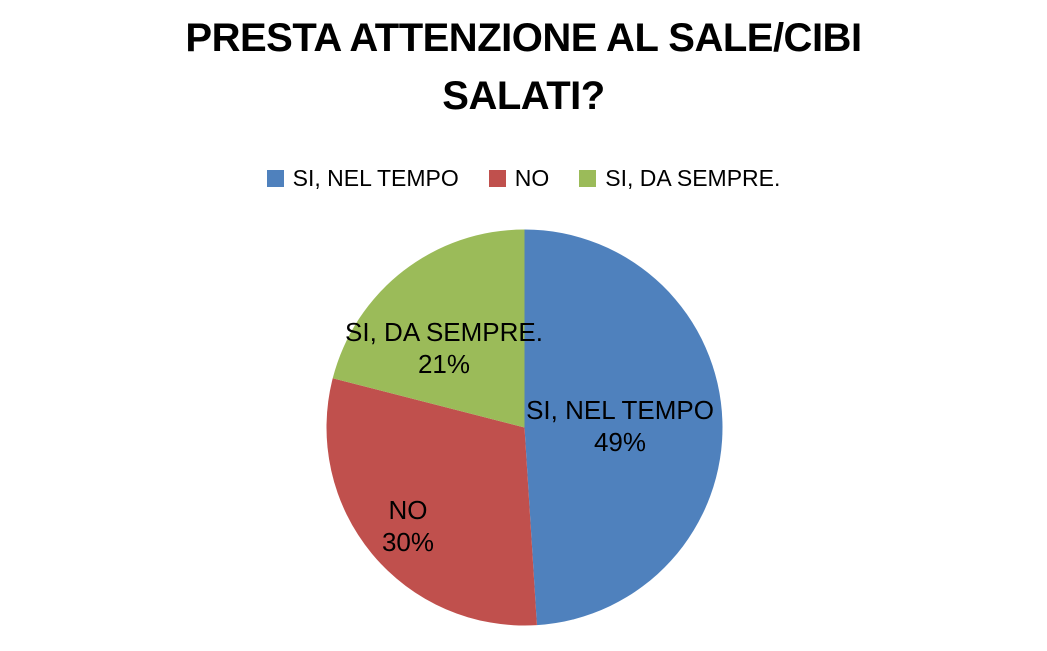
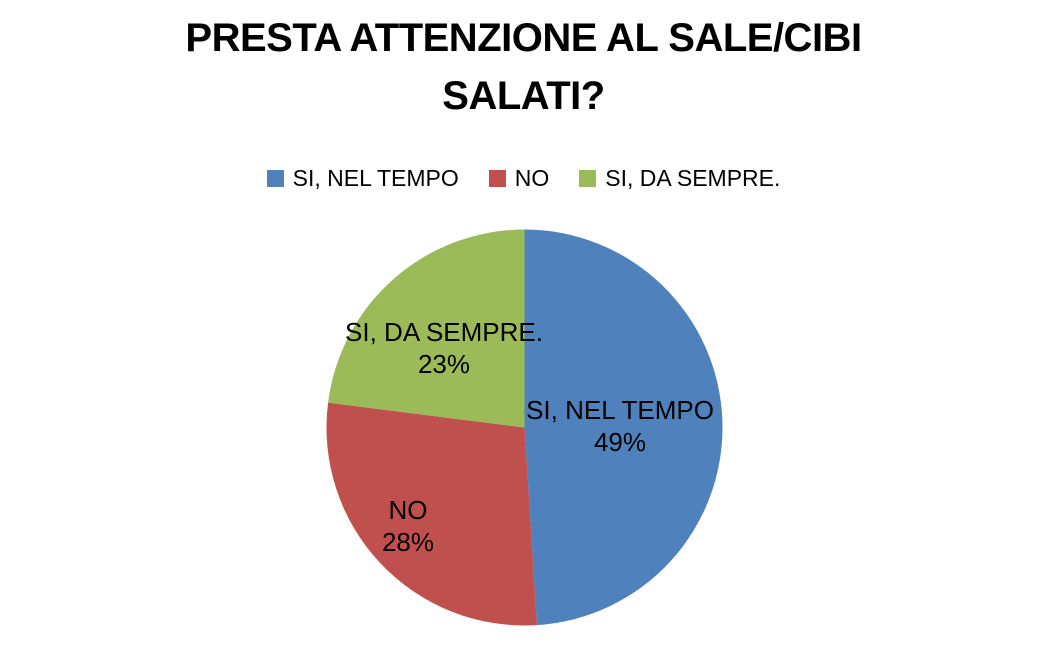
NO: 30% -> 28%
SI, DA SEMPRE.: 21% -> 23%
